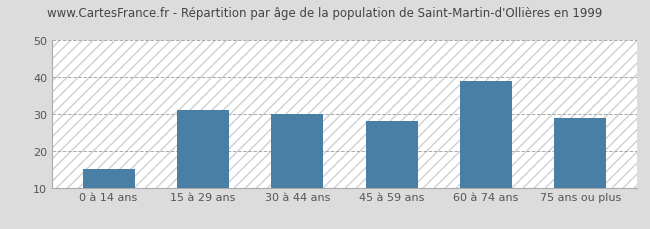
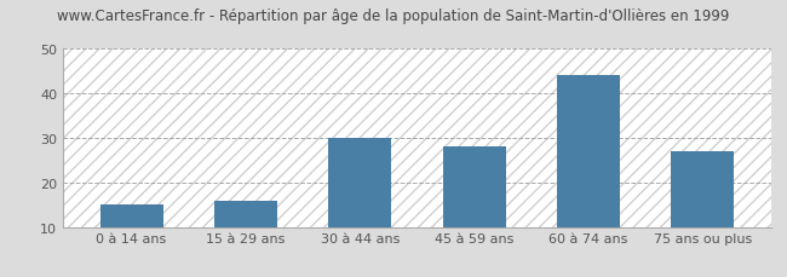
15 à 29 ans: 31 -> 16
60 à 74 ans: 39 -> 44
75 ans ou plus: 29 -> 27
